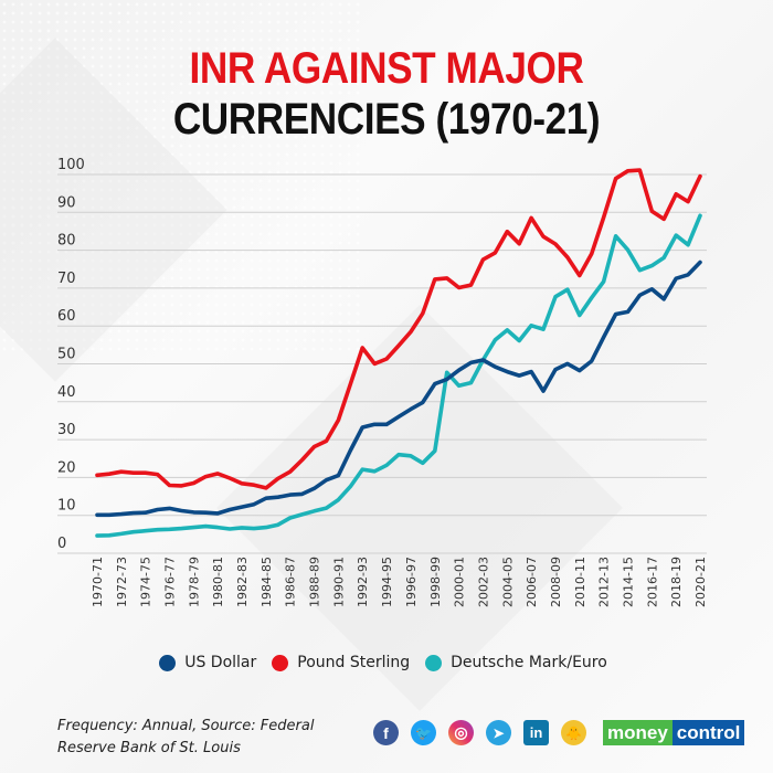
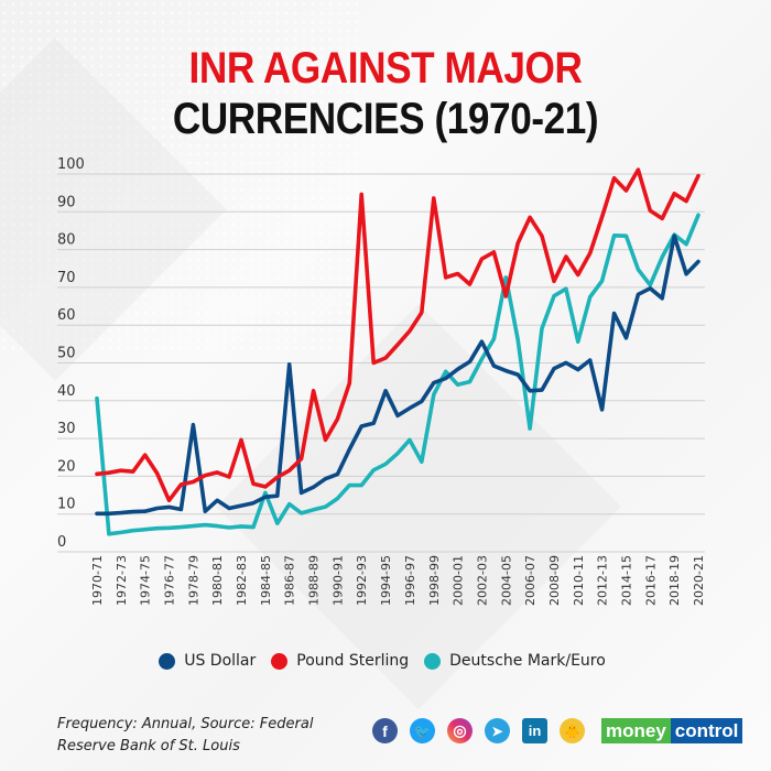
Deutsche Mark/Euro/1970-71: 2 -> 38
Pound Sterling/1974-75: 19 -> 23
Pound Sterling/1976-77: 15 -> 11
US Dollar/1978-79: 8 -> 31
US Dollar/1980-81: 8 -> 11
Pound Sterling/1982-83: 16 -> 27
Deutsche Mark/Euro/1984-85: 4 -> 13
US Dollar/1986-87: 13 -> 47
Deutsche Mark/Euro/1986-87: 7 -> 10
Pound Sterling/1988-89: 26 -> 40
Pound Sterling/1992-93: 52 -> 92
Deutsche Mark/Euro/1992-93: 20 -> 15
US Dollar/1994-95: 31 -> 40
Deutsche Mark/Euro/1996-97: 23 -> 27
Pound Sterling/1998-99: 70 -> 91
Deutsche Mark/Euro/1998-99: 24 -> 39
Pound Sterling/2000-01: 68 -> 71
US Dollar/2002-03: 48 -> 53
Pound Sterling/2004-05: 82 -> 65
Deutsche Mark/Euro/2004-05: 56 -> 70
US Dollar/2006-07: 45 -> 40
Deutsche Mark/Euro/2006-07: 58 -> 30
Pound Sterling/2008-09: 79 -> 69
Deutsche Mark/Euro/2010-11: 60 -> 53
US Dollar/2012-13: 54 -> 35
US Dollar/2014-15: 61 -> 54
Pound Sterling/2014-15: 98 -> 93
Deutsche Mark/Euro/2014-15: 78 -> 81
Deutsche Mark/Euro/2016-17: 73 -> 68
US Dollar/2018-19: 70 -> 81
